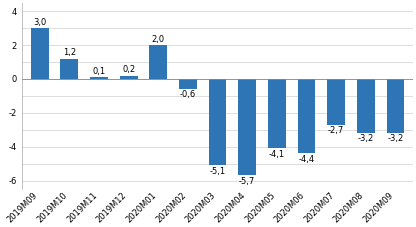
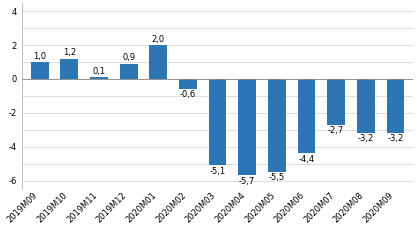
2019M09: 3,0 -> 1,0
2019M12: 0,2 -> 0,9
2020M05: -4,1 -> -5,5
